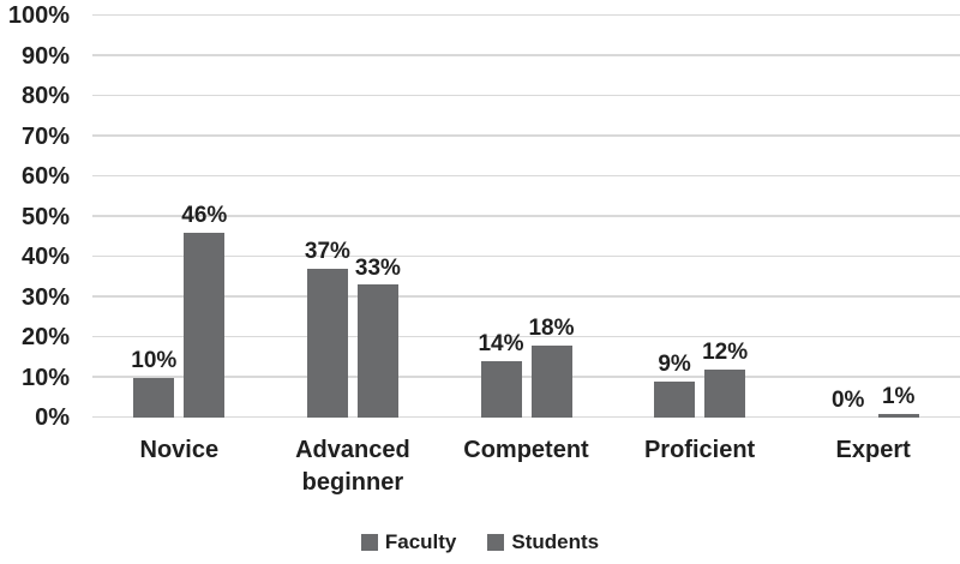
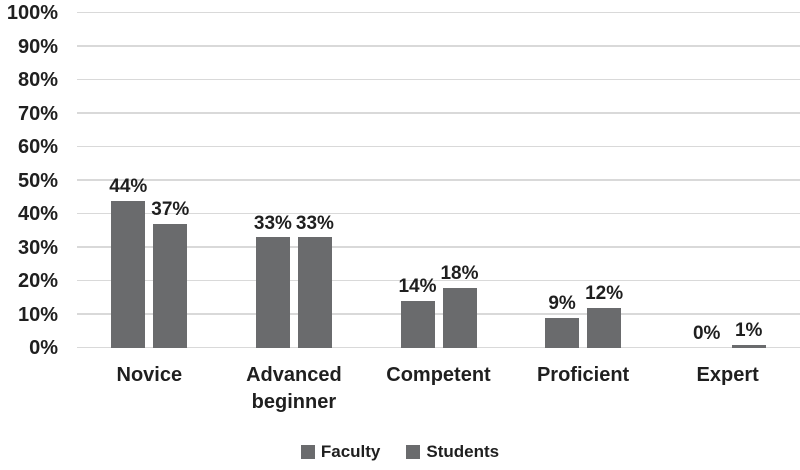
Faculty/Novice: 10% -> 44%
Students/Novice: 46% -> 37%
Faculty/Advanced beginner: 37% -> 33%
